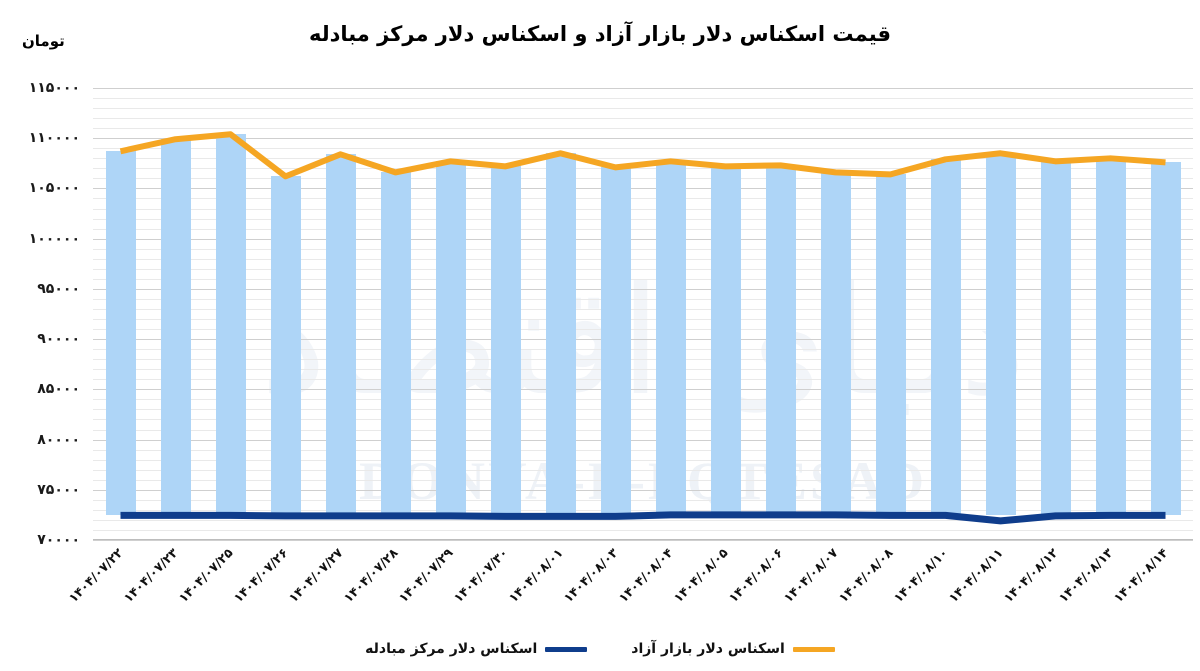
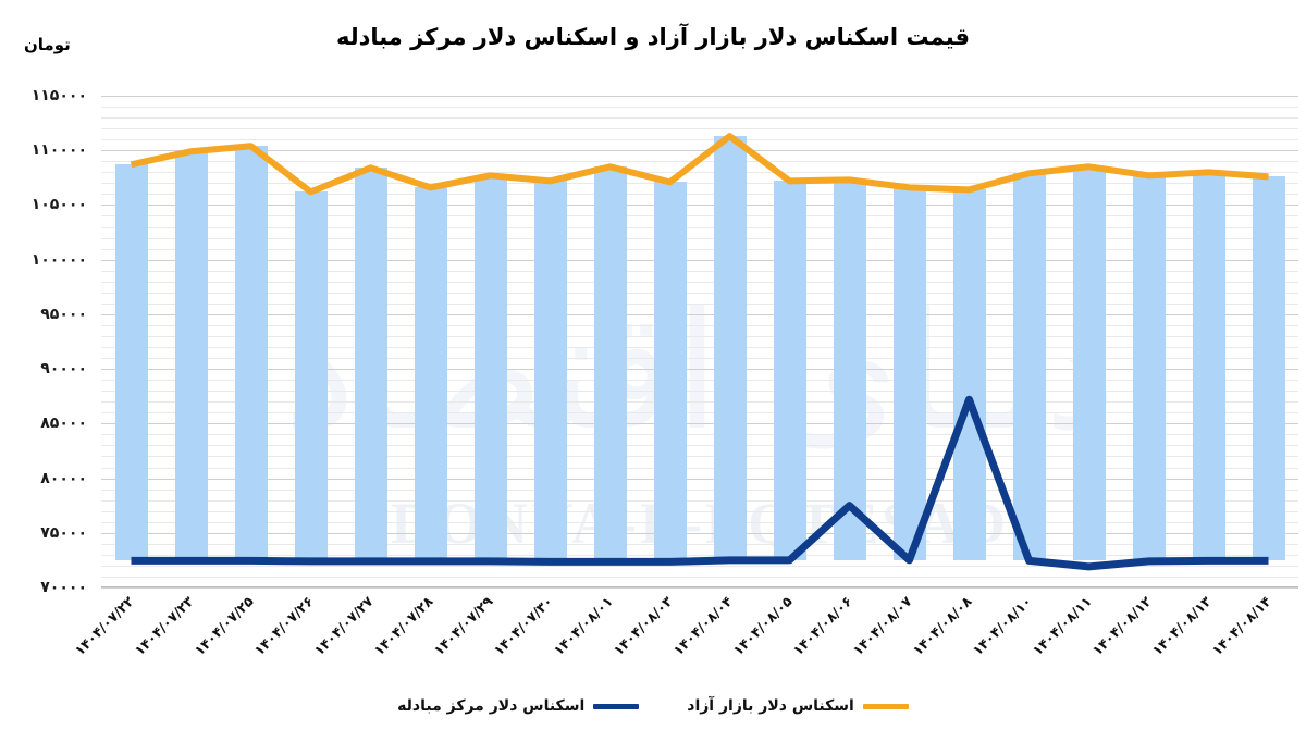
اسکناس دلار بازار آزاد/۱۴۰۴/۰۸/۰۴: 107700 -> 111300
اسکناس دلار مرکز مبادله/۱۴۰۴/۰۸/۰۶: 72500 -> 77500
اسکناس دلار مرکز مبادله/۱۴۰۴/۰۸/۰۸: 72400 -> 87200
